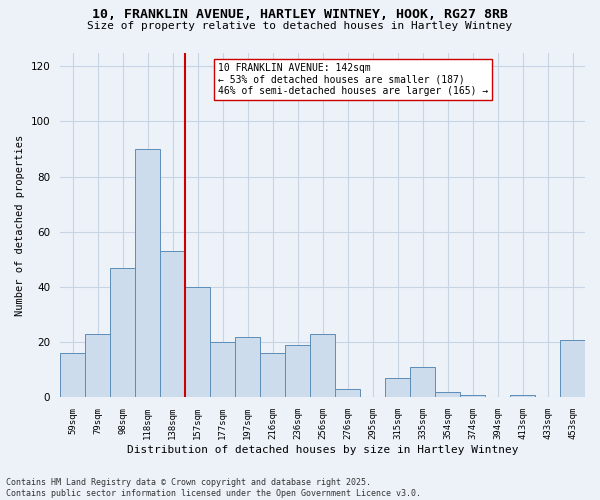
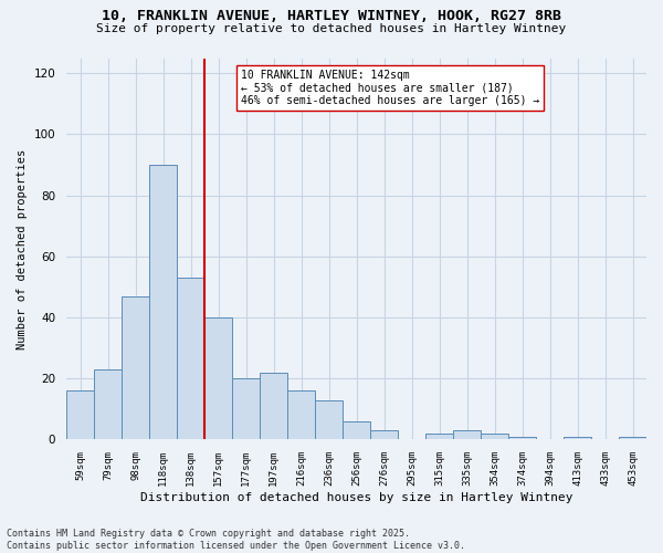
236sqm: 19 -> 13
256sqm: 23 -> 6
315sqm: 7 -> 2
335sqm: 11 -> 3
453sqm: 21 -> 1
